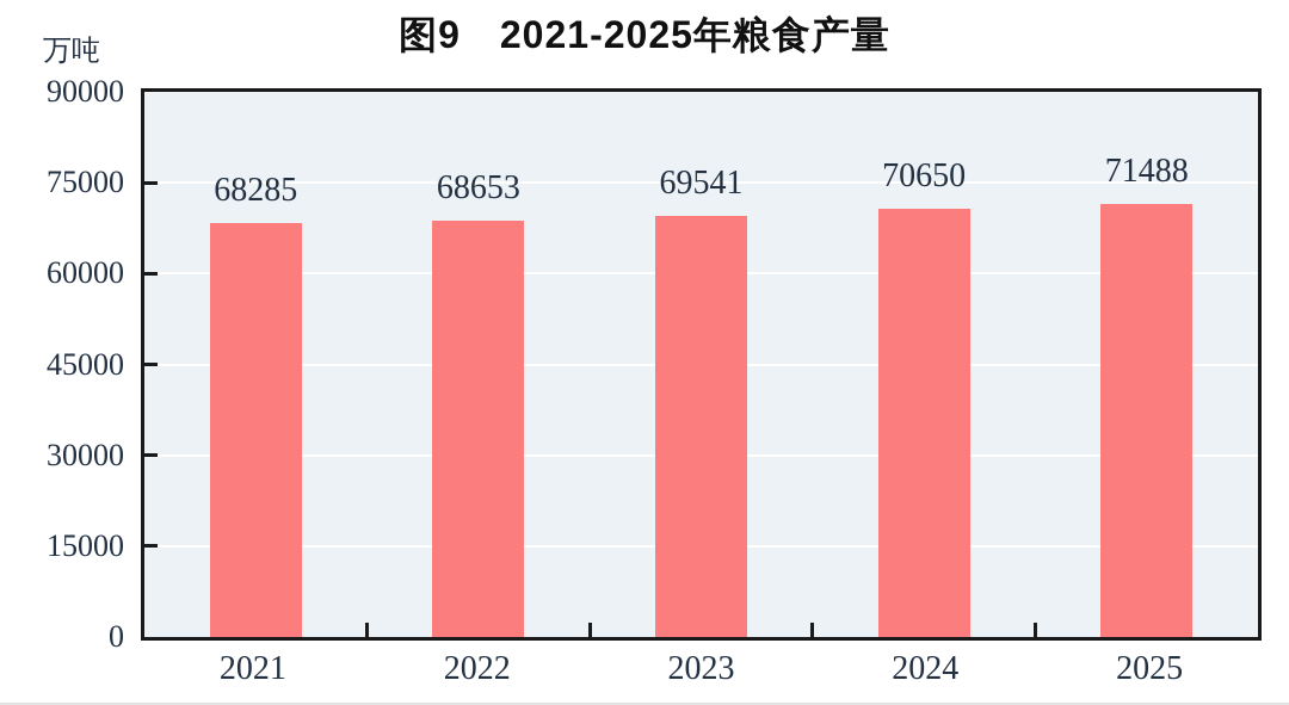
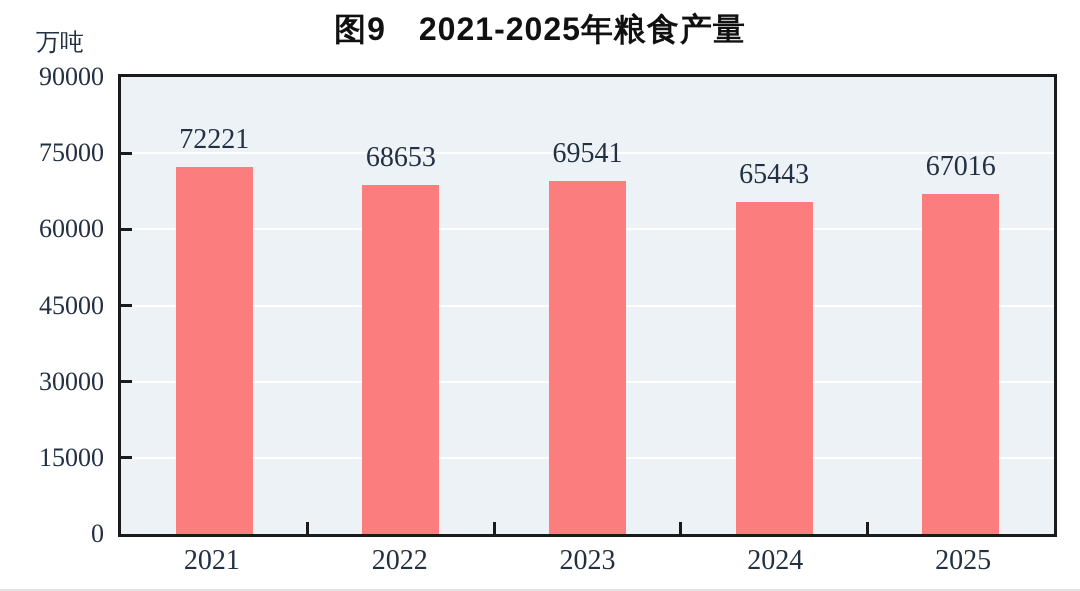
2021: 68285 -> 72221
2024: 70650 -> 65443
2025: 71488 -> 67016
